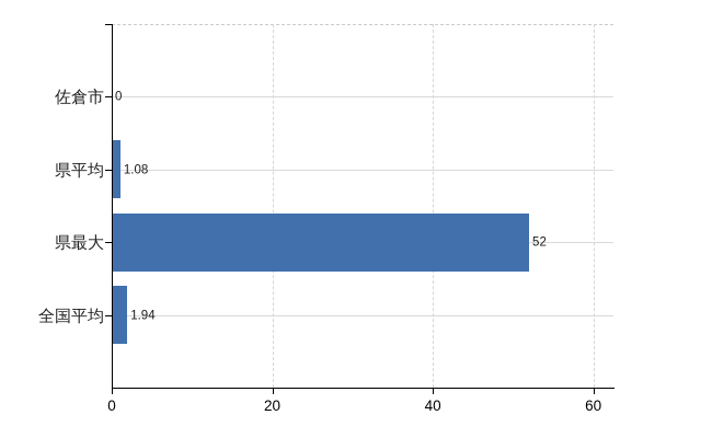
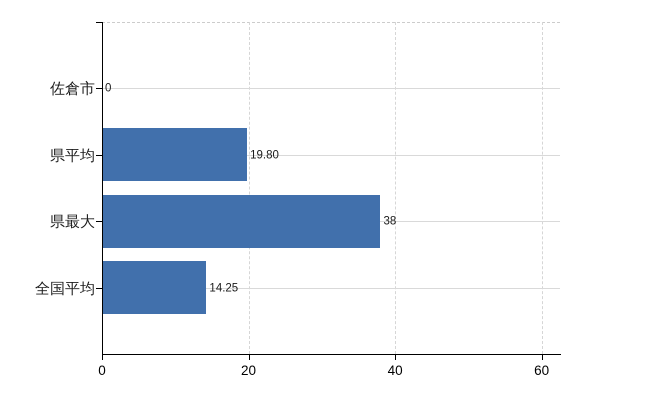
県平均: 1.08 -> 19.80
県最大: 52 -> 38
全国平均: 1.94 -> 14.25
